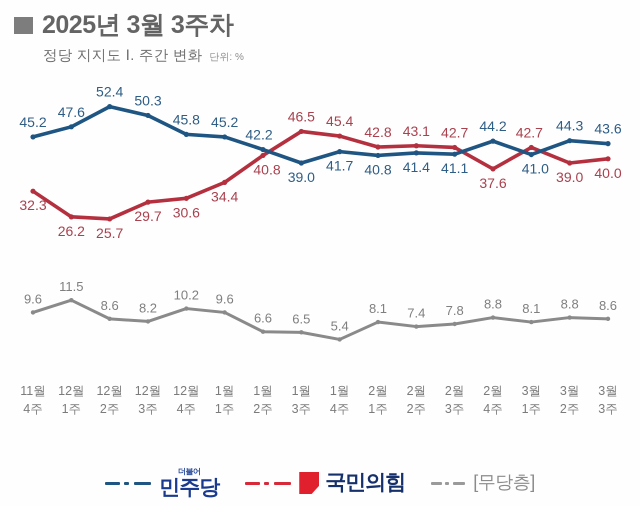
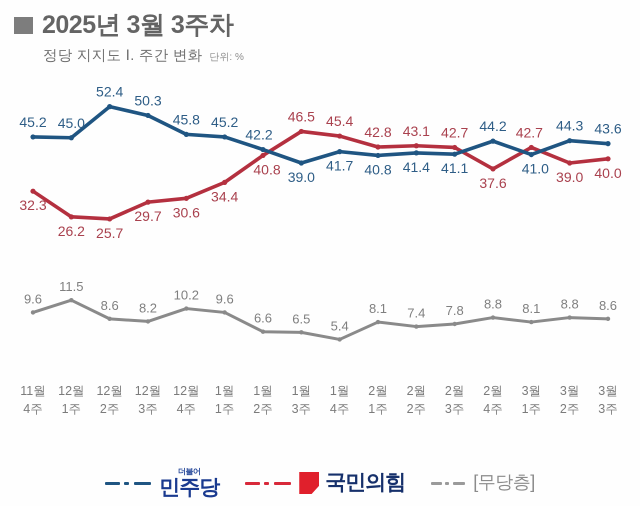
민주당/12월 1주: 47.6 -> 45.0
